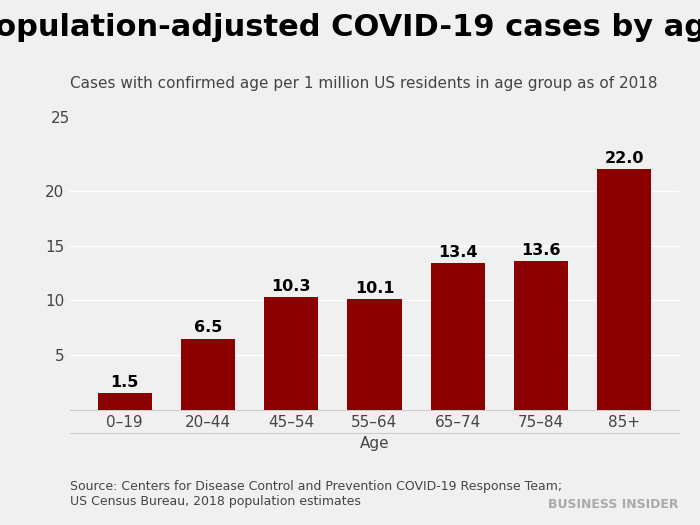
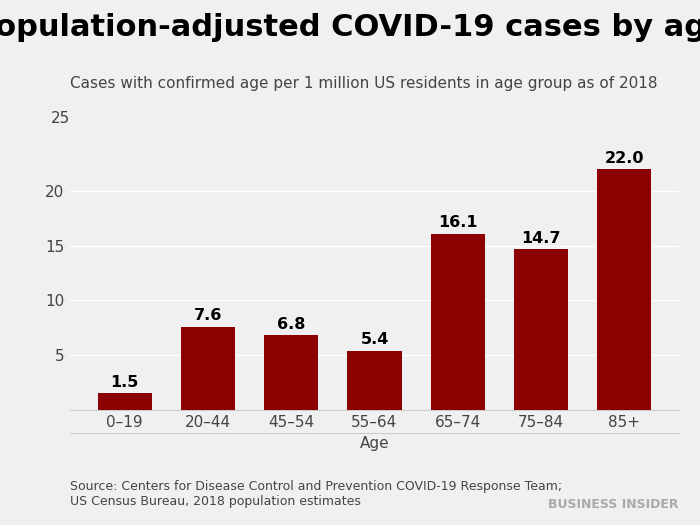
20–44: 6.5 -> 7.6
45–54: 10.3 -> 6.8
55–64: 10.1 -> 5.4
65–74: 13.4 -> 16.1
75–84: 13.6 -> 14.7
